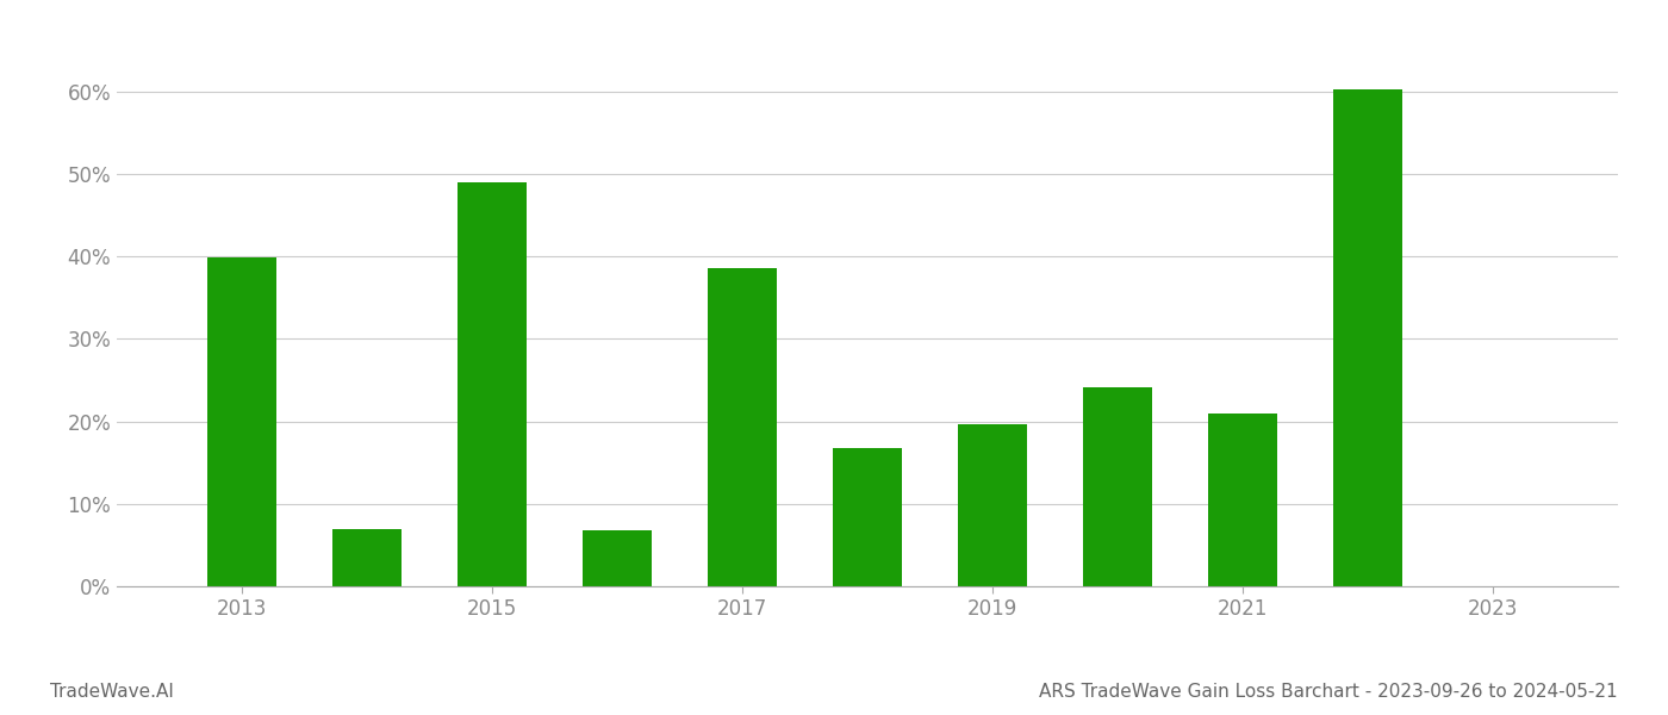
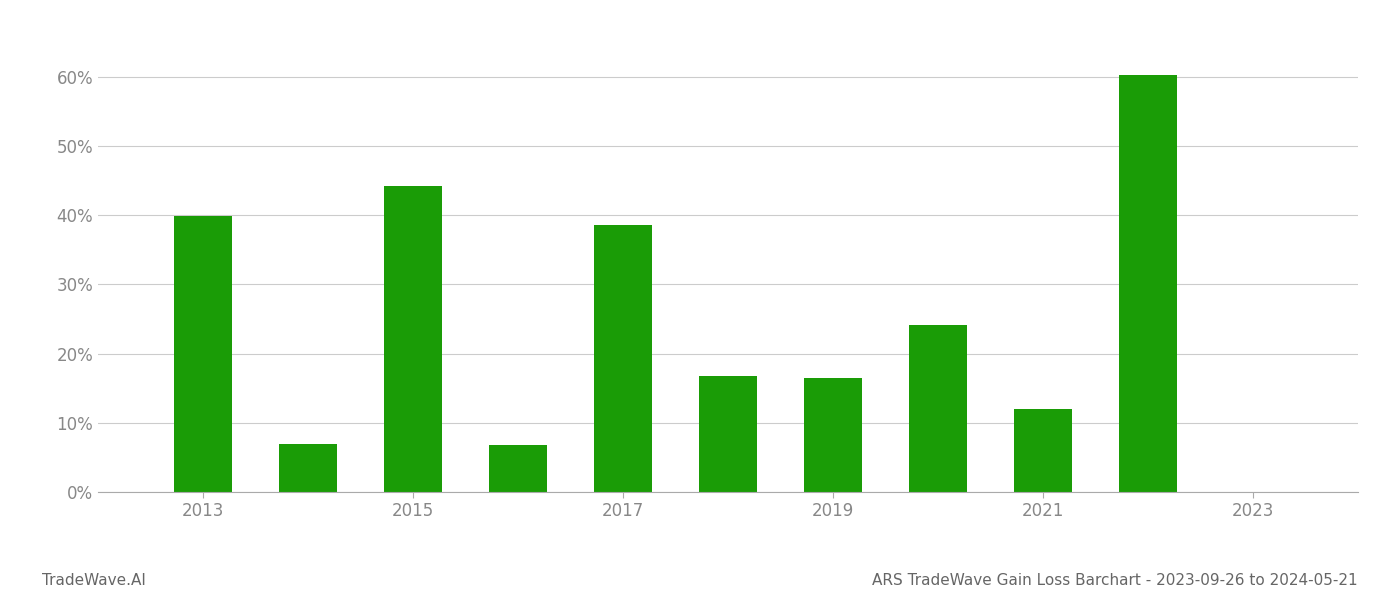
2015: 49.0% -> 44.2%
2019: 19.7% -> 16.4%
2021: 21.0% -> 12.0%
